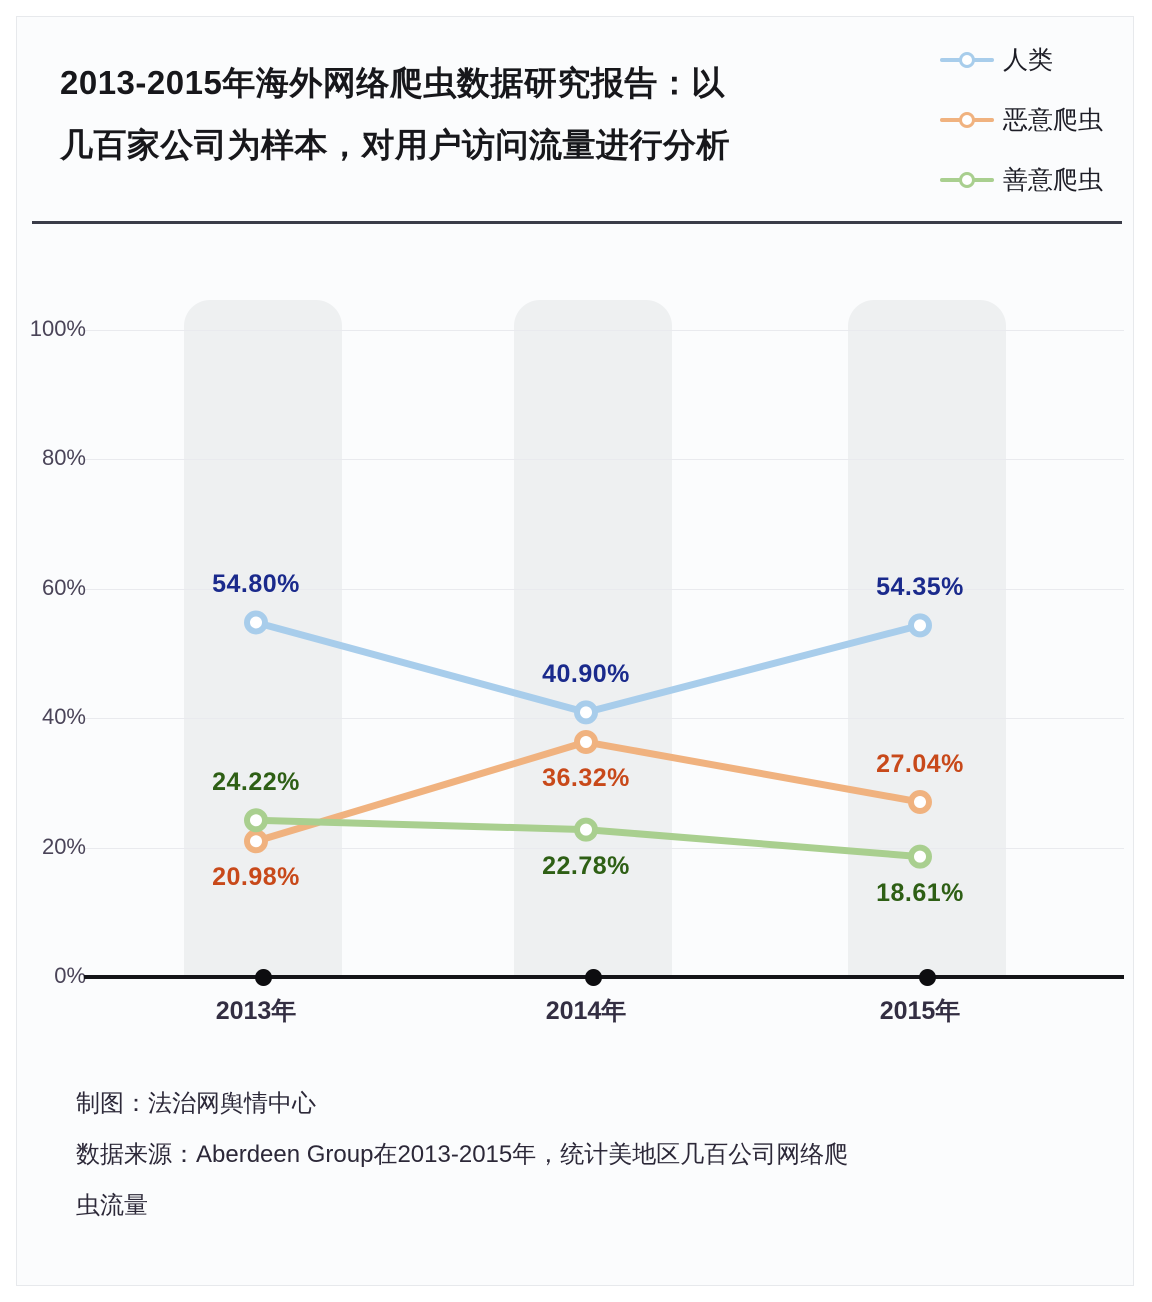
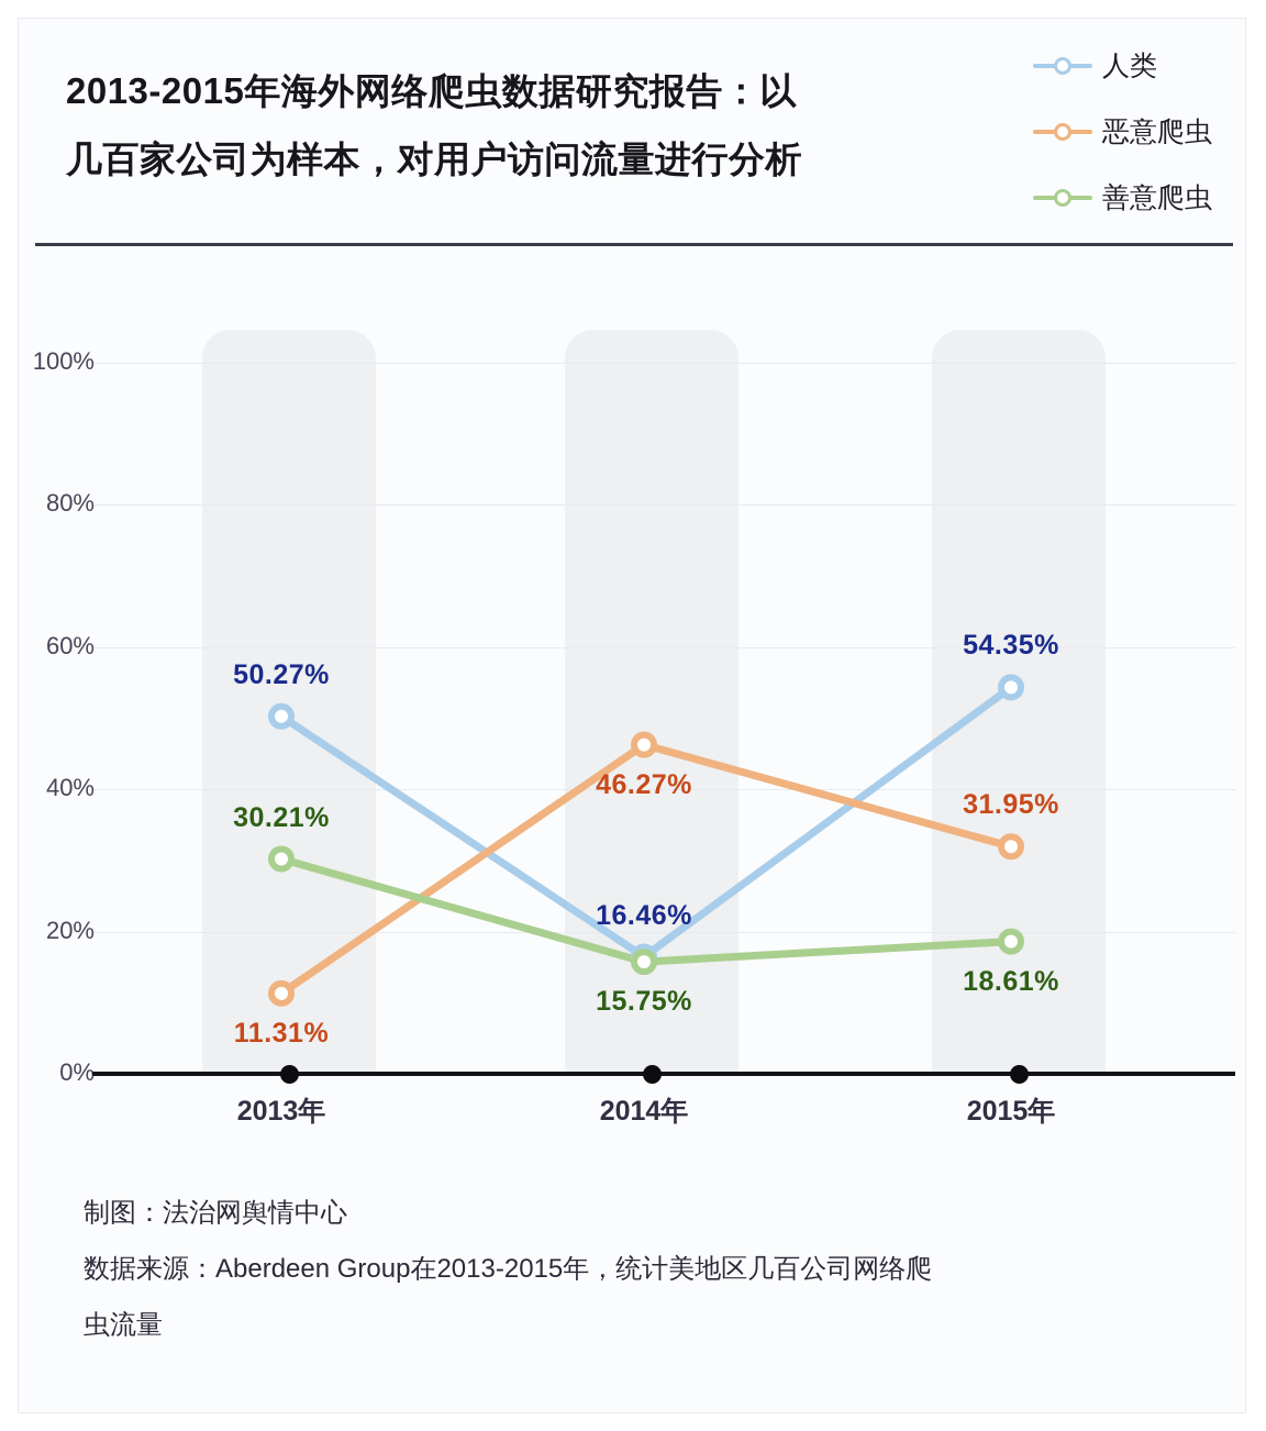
人类/2013年: 54.80% -> 50.27%
恶意爬虫/2013年: 20.98% -> 11.31%
善意爬虫/2013年: 24.22% -> 30.21%
人类/2014年: 40.90% -> 16.46%
恶意爬虫/2014年: 36.32% -> 46.27%
善意爬虫/2014年: 22.78% -> 15.75%
恶意爬虫/2015年: 27.04% -> 31.95%
